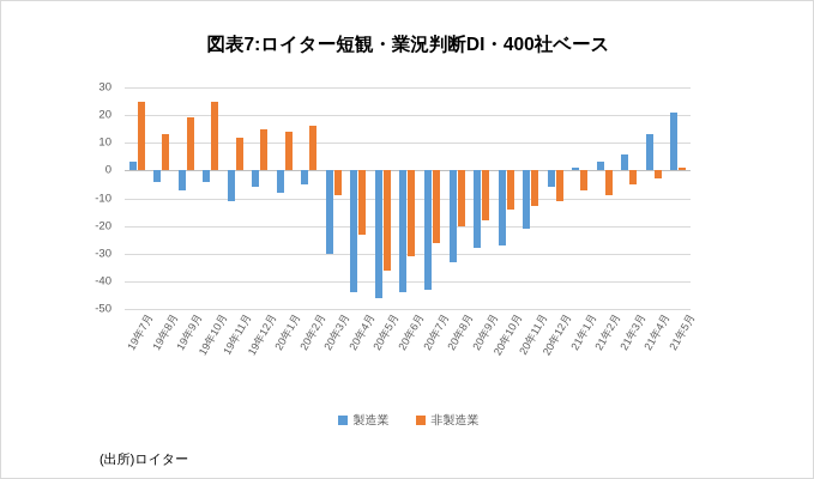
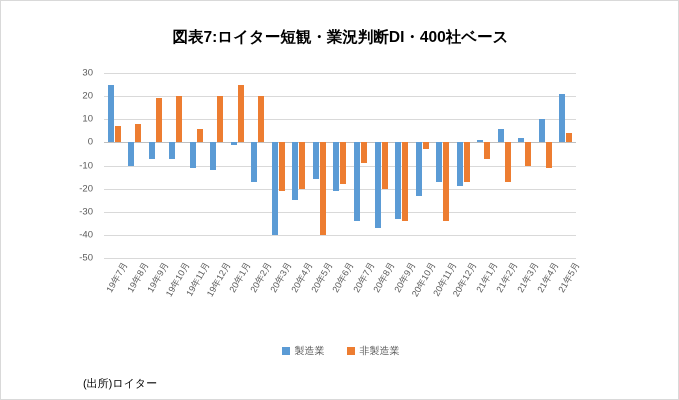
製造業/19年7月: 3 -> 25
非製造業/19年7月: 25 -> 7
製造業/19年8月: -4 -> -10
非製造業/19年8月: 13 -> 8
製造業/19年10月: -4 -> -7
非製造業/19年10月: 25 -> 20
非製造業/19年11月: 12 -> 6
製造業/19年12月: -6 -> -12
非製造業/19年12月: 15 -> 20
製造業/20年1月: -8 -> -1
非製造業/20年1月: 14 -> 25
製造業/20年2月: -5 -> -17
非製造業/20年2月: 16 -> 20
製造業/20年3月: -30 -> -40
非製造業/20年3月: -9 -> -21
製造業/20年4月: -44 -> -25
非製造業/20年4月: -23 -> -20
製造業/20年5月: -46 -> -16
非製造業/20年5月: -36 -> -40
製造業/20年6月: -44 -> -21
非製造業/20年6月: -31 -> -18
製造業/20年7月: -43 -> -34
非製造業/20年7月: -26 -> -9
製造業/20年8月: -33 -> -37
製造業/20年9月: -28 -> -33
非製造業/20年9月: -18 -> -34
製造業/20年10月: -27 -> -23
非製造業/20年10月: -14 -> -3
製造業/20年11月: -21 -> -17
非製造業/20年11月: -13 -> -34
製造業/20年12月: -6 -> -19
非製造業/20年12月: -11 -> -17
製造業/21年2月: 3 -> 6
非製造業/21年2月: -9 -> -17
製造業/21年3月: 6 -> 2
非製造業/21年3月: -5 -> -10
製造業/21年4月: 13 -> 10
非製造業/21年4月: -3 -> -11
非製造業/21年5月: 1 -> 4
